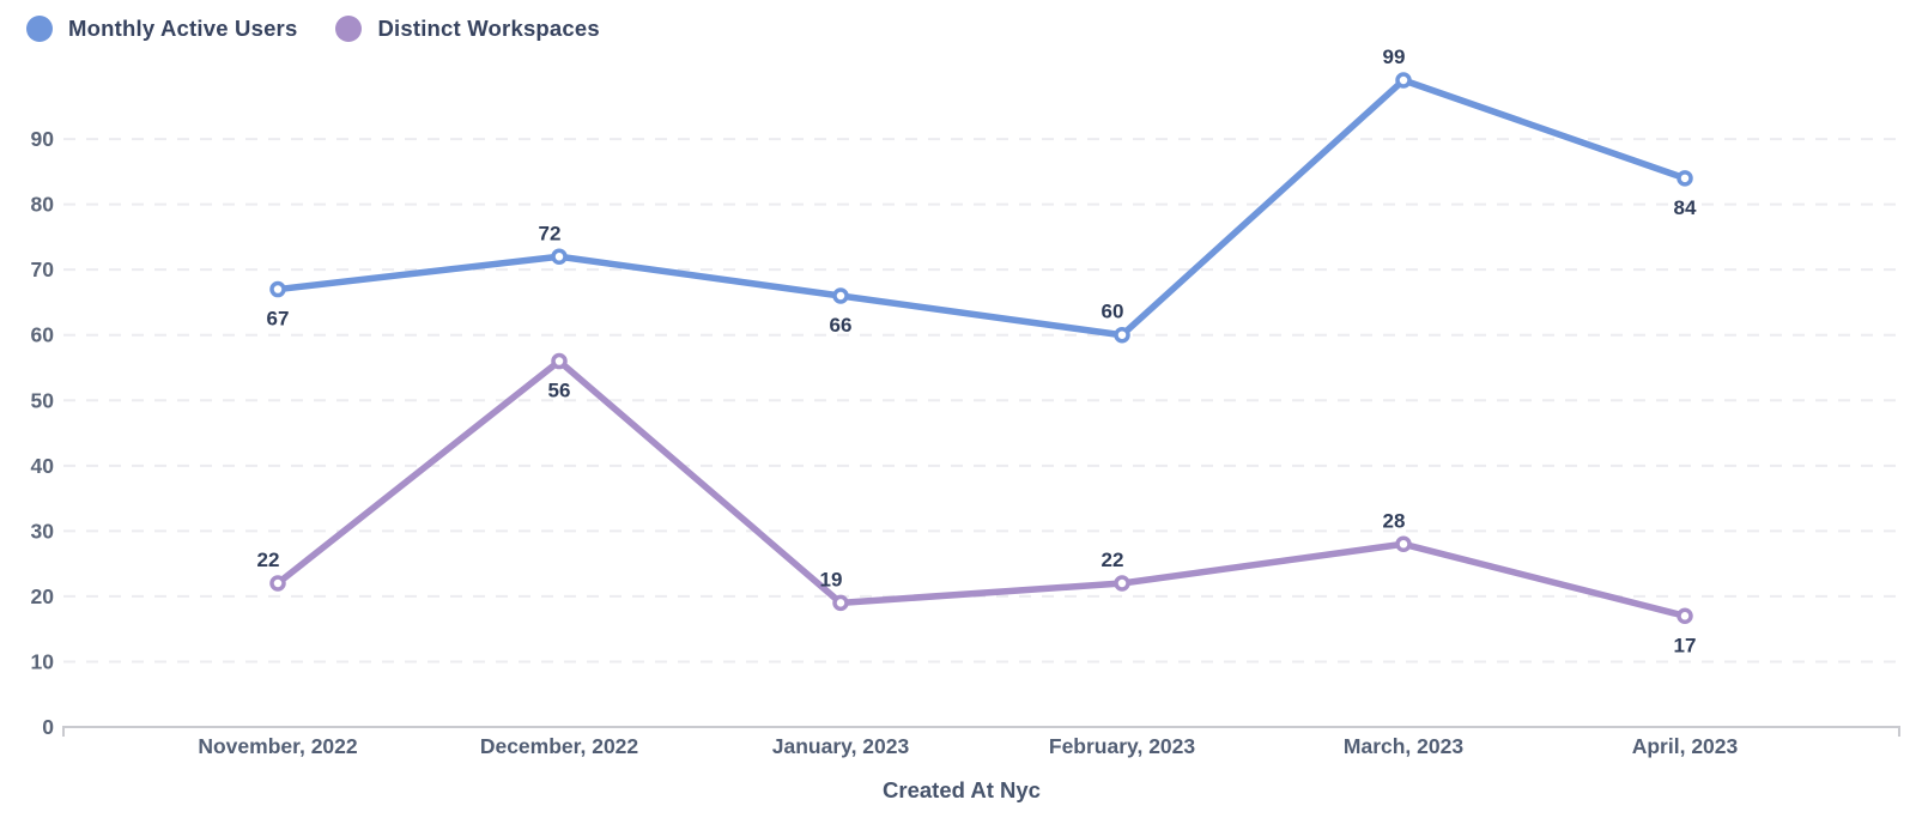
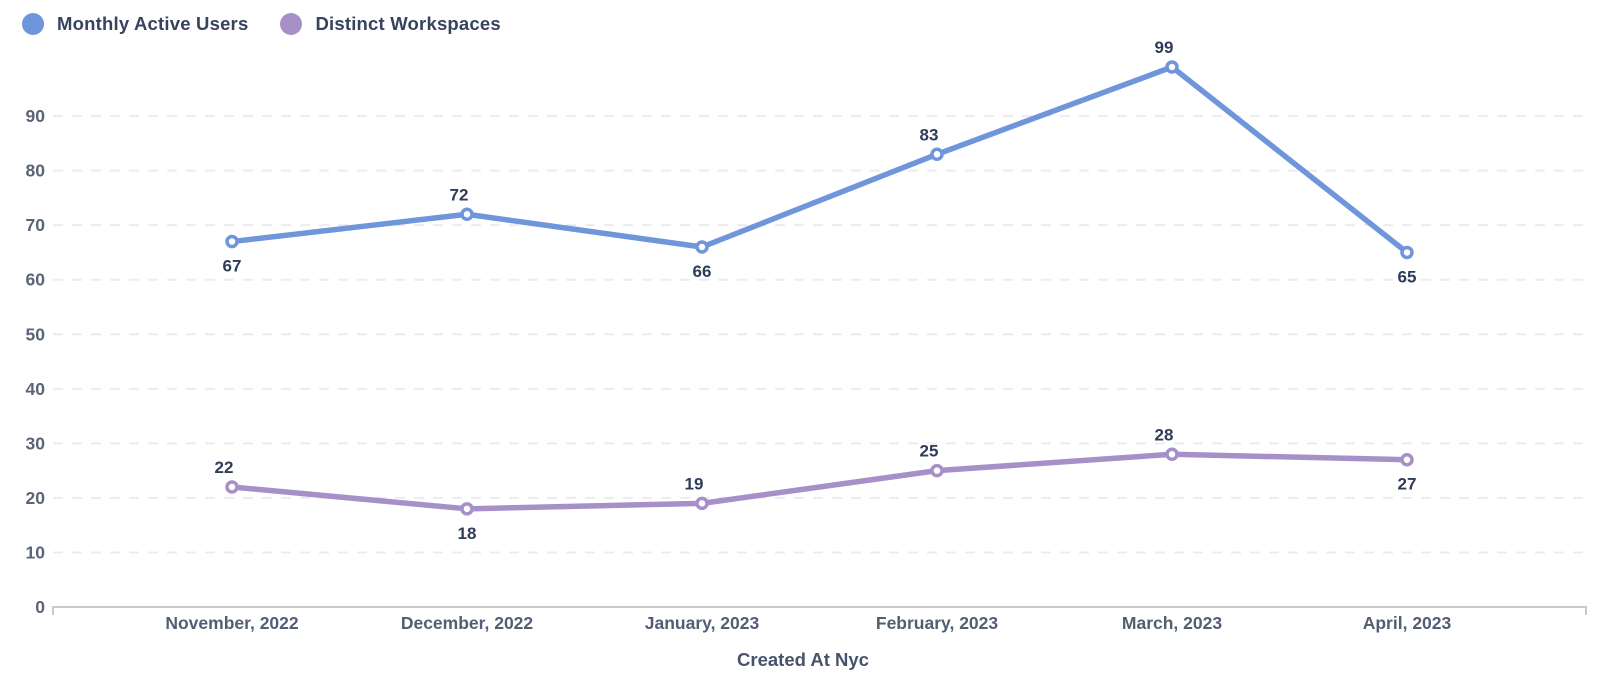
Distinct Workspaces/December, 2022: 56 -> 18
Monthly Active Users/February, 2023: 60 -> 83
Distinct Workspaces/February, 2023: 22 -> 25
Monthly Active Users/April, 2023: 84 -> 65
Distinct Workspaces/April, 2023: 17 -> 27
